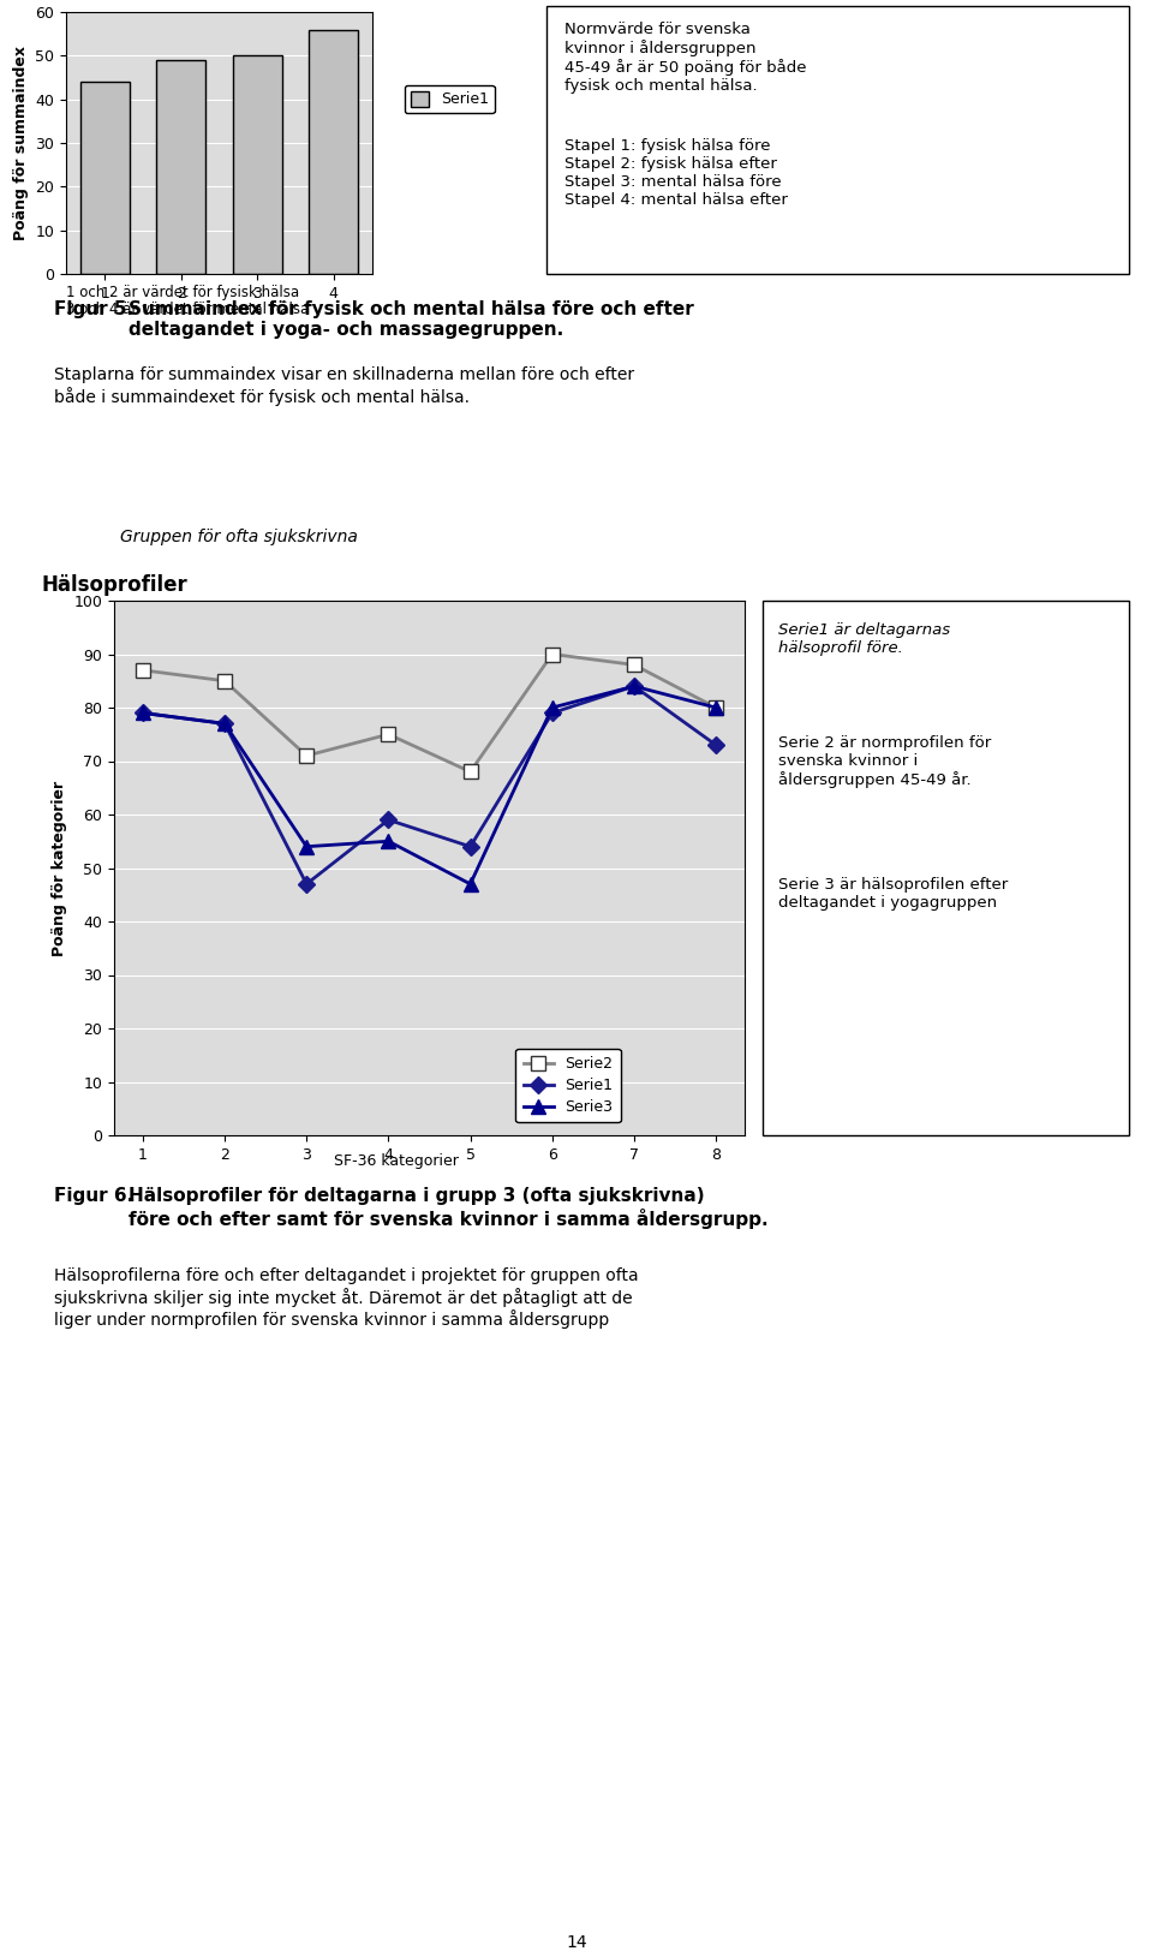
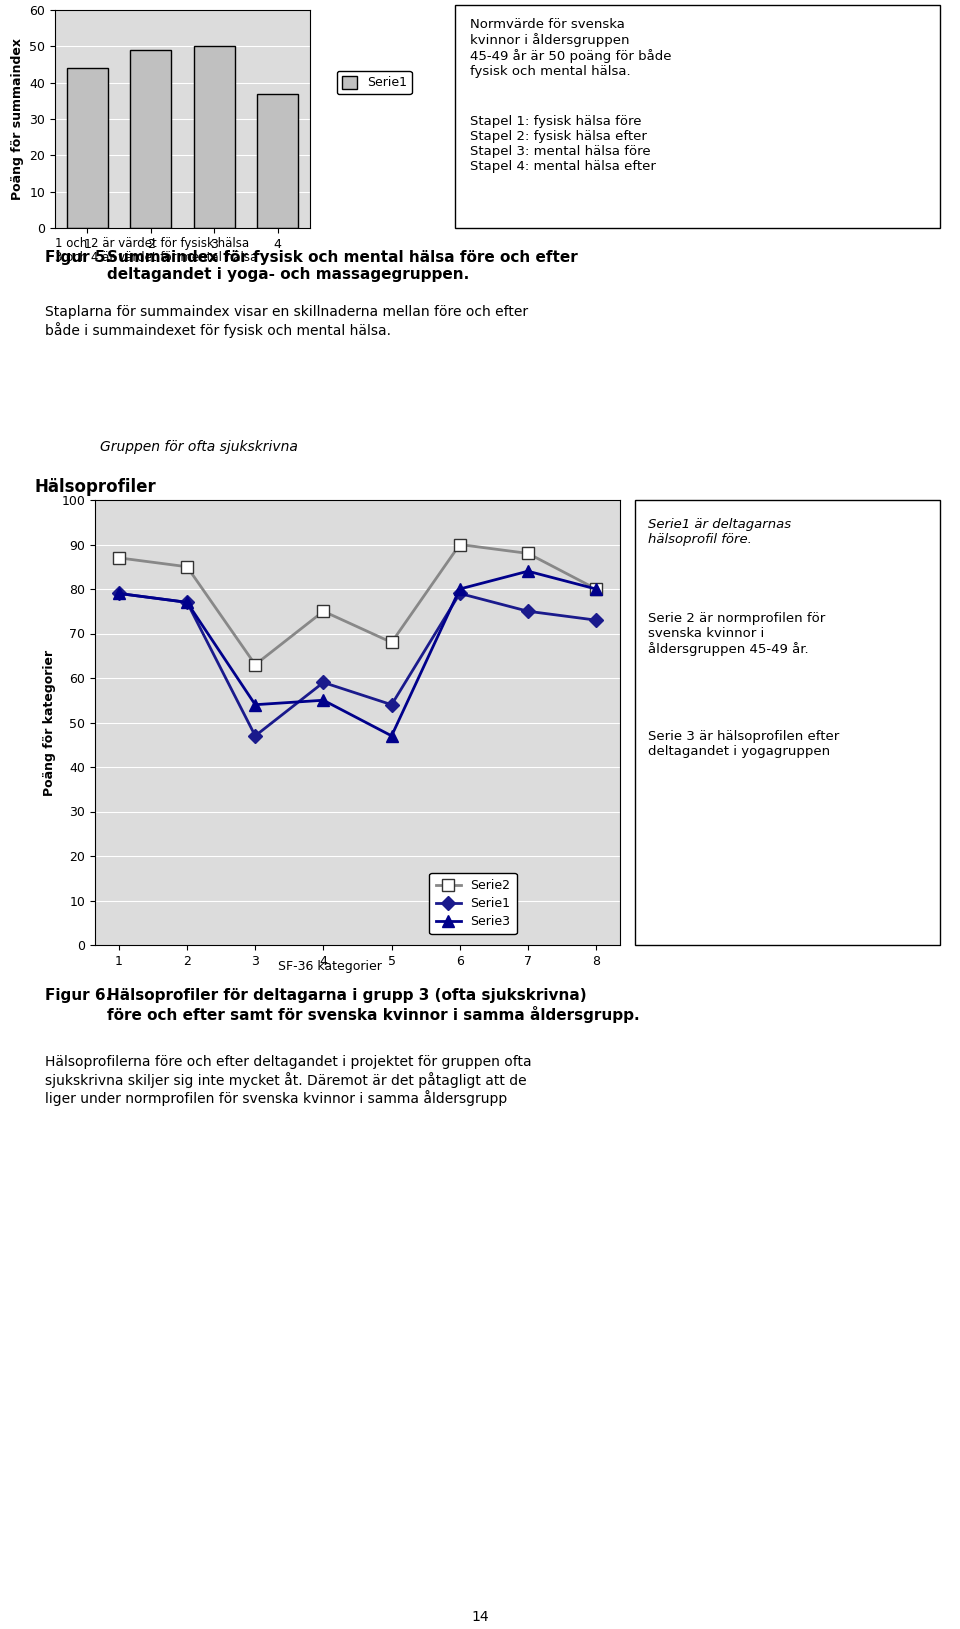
4: 56 -> 37
Serie2/3: 71 -> 63
Serie1/7: 84 -> 75
